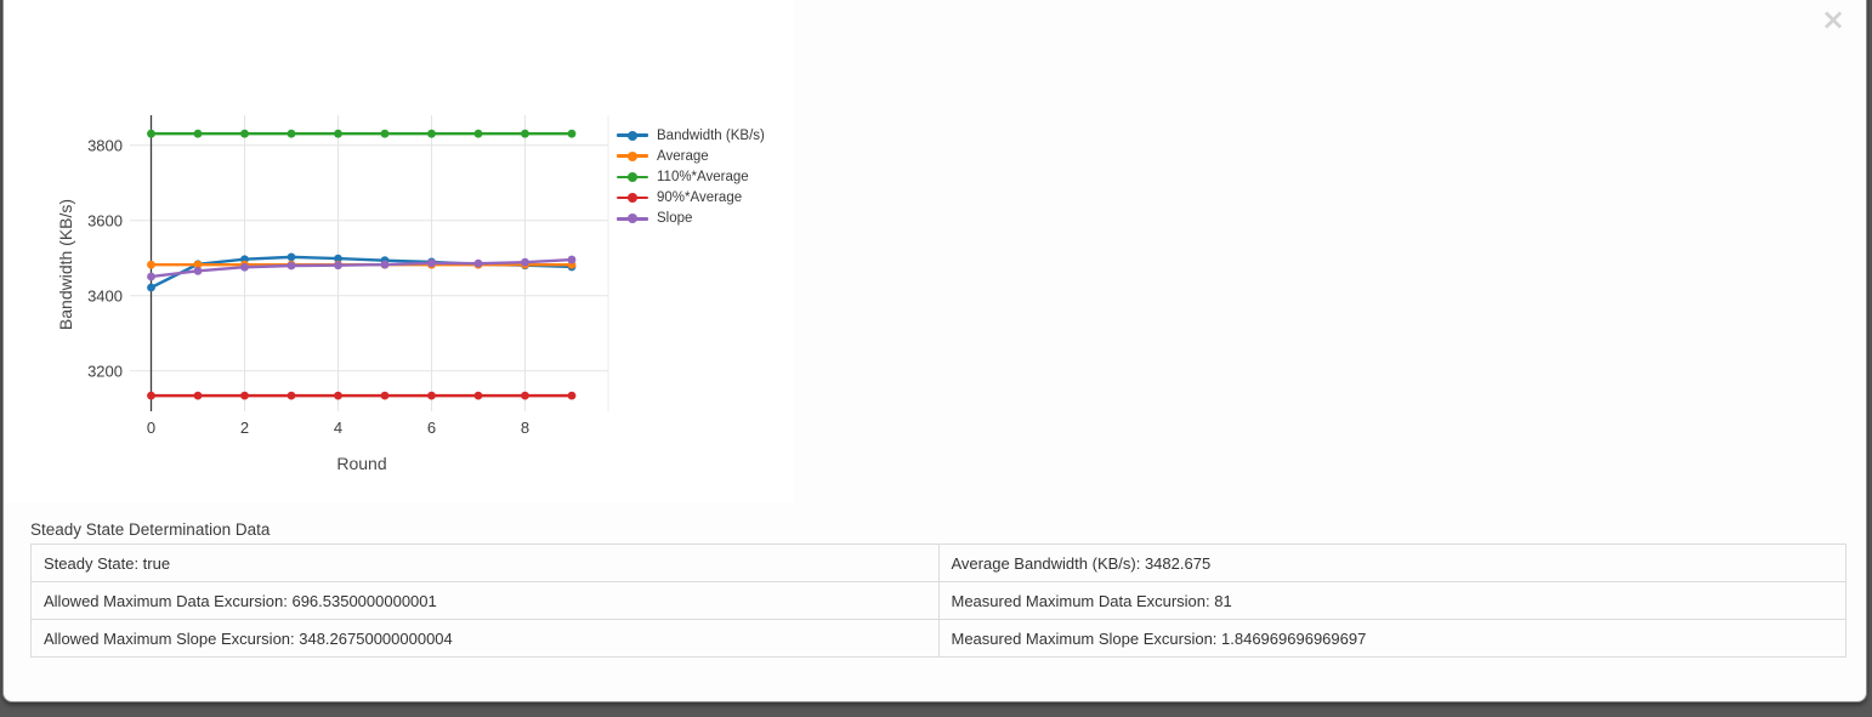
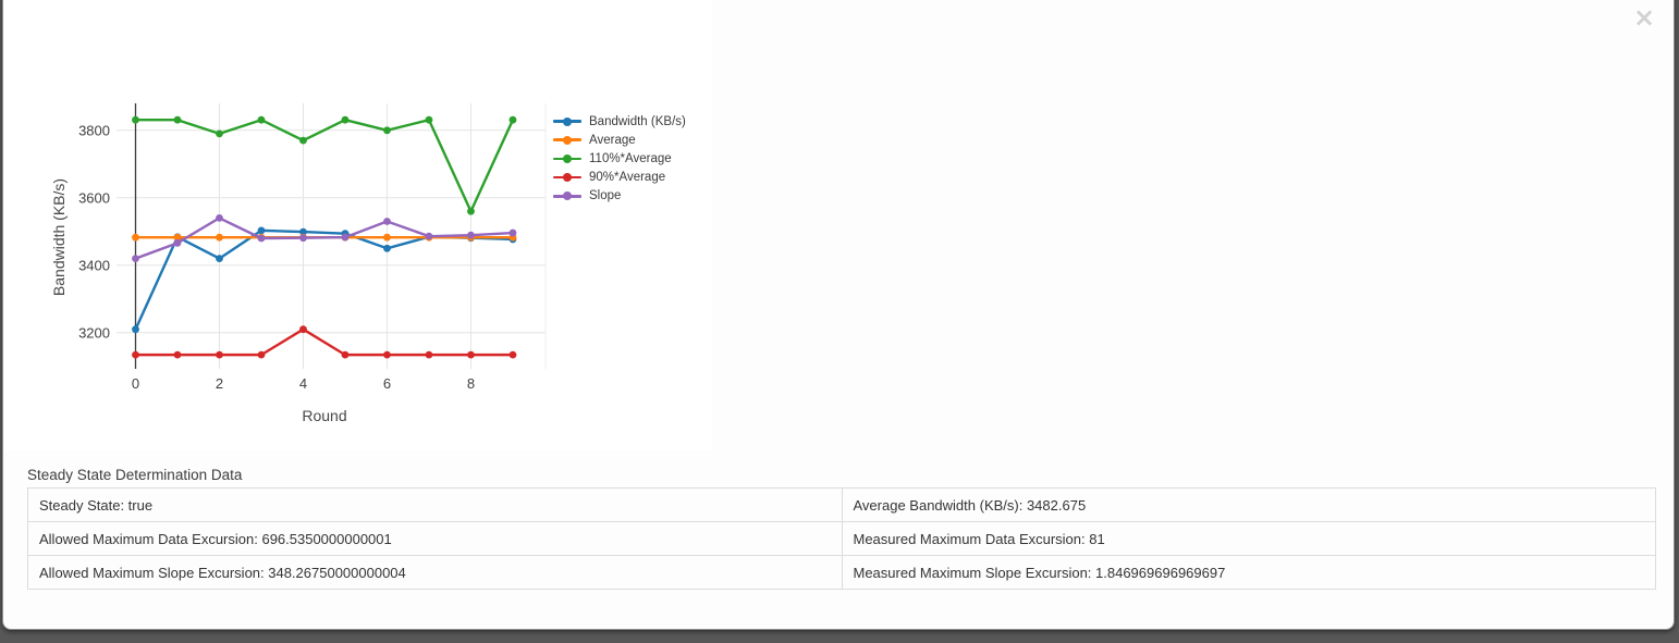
Bandwidth (KB/s)/0: 3420 -> 3210
Slope/0: 3450 -> 3420
Bandwidth (KB/s)/2: 3500 -> 3420
110%*Average/2: 3830 -> 3790
Slope/2: 3480 -> 3540
110%*Average/4: 3830 -> 3770
90%*Average/4: 3130 -> 3210
Bandwidth (KB/s)/6: 3490 -> 3450
110%*Average/6: 3830 -> 3800
Slope/6: 3490 -> 3530
110%*Average/8: 3830 -> 3560
